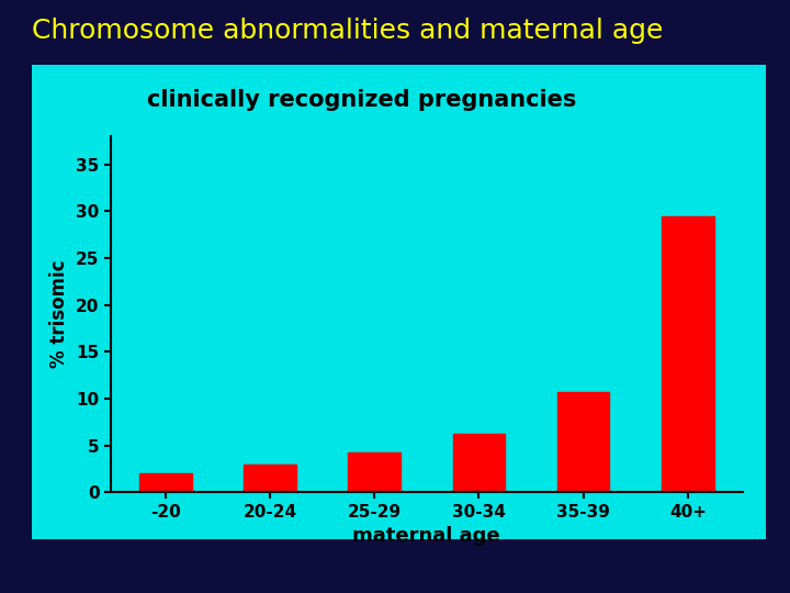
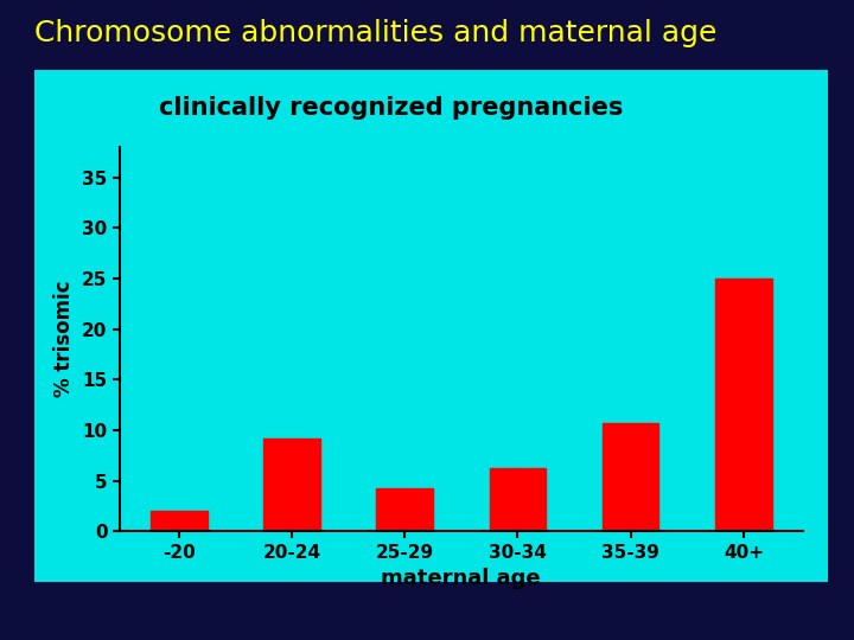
20-24: 3.0 -> 9.2
40+: 29.5 -> 25.0
